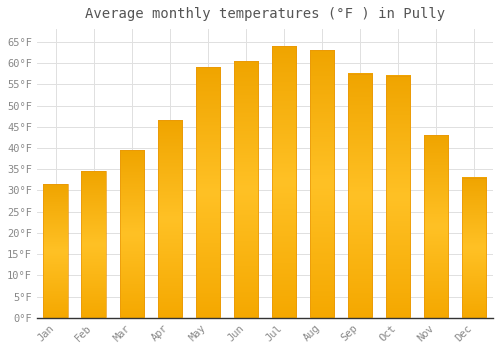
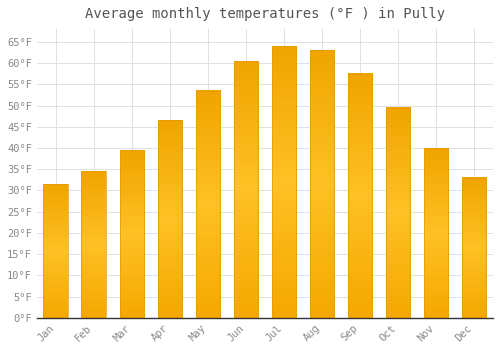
May: 59.0°F -> 53.5°F
Oct: 57.0°F -> 49.5°F
Nov: 43.0°F -> 40.0°F
